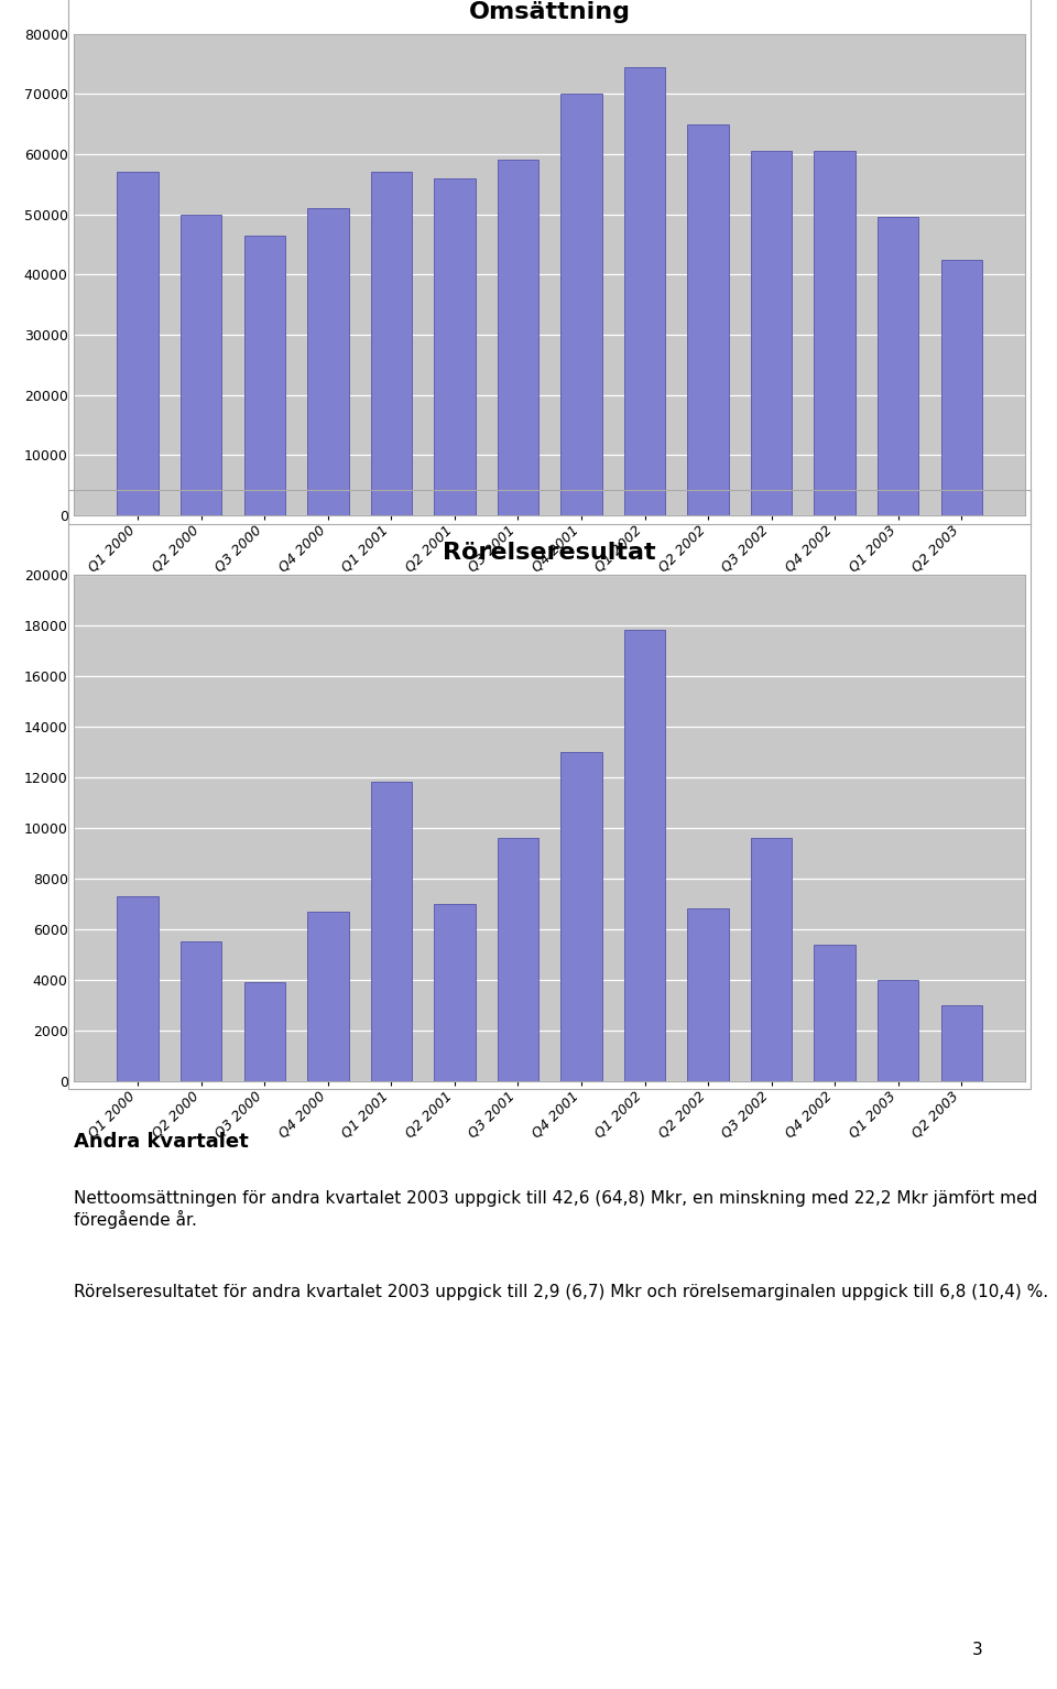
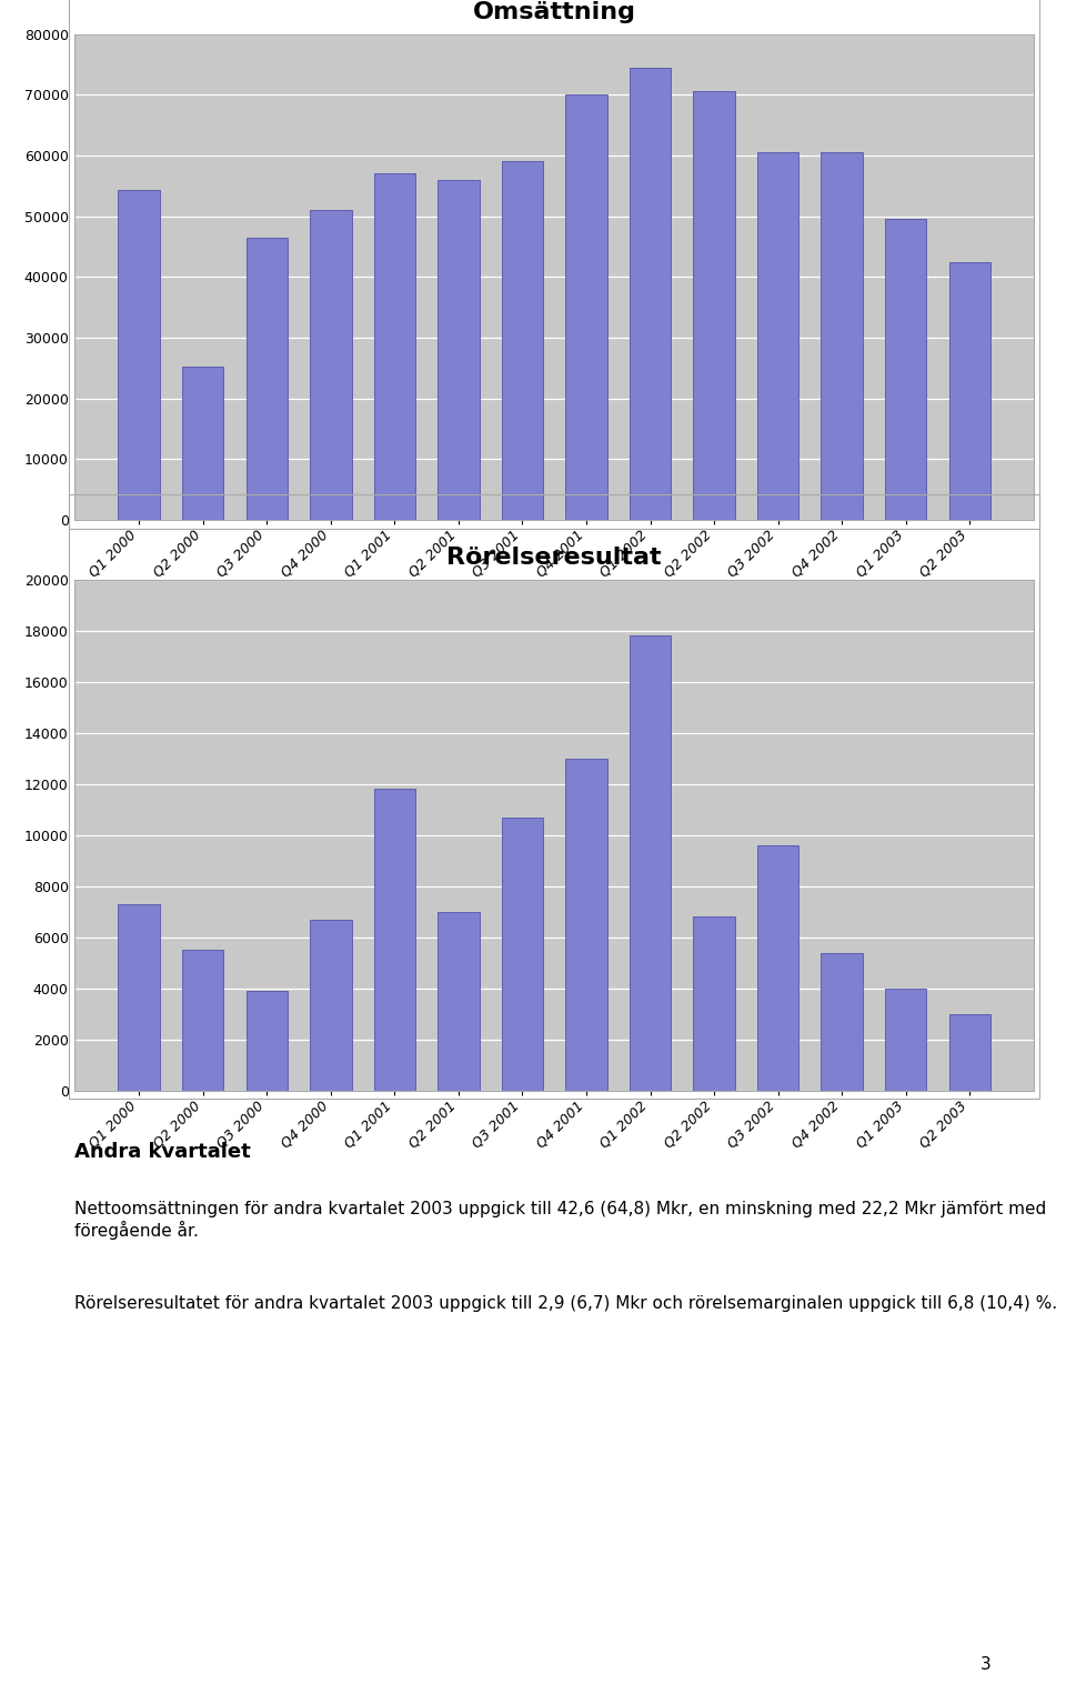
Omsättning/Q1 2000: 57000 -> 54400
Omsättning/Q2 2000: 50000 -> 25200
Omsättning/Q2 2002: 65000 -> 70600
Q3 2001: 9600 -> 10700
